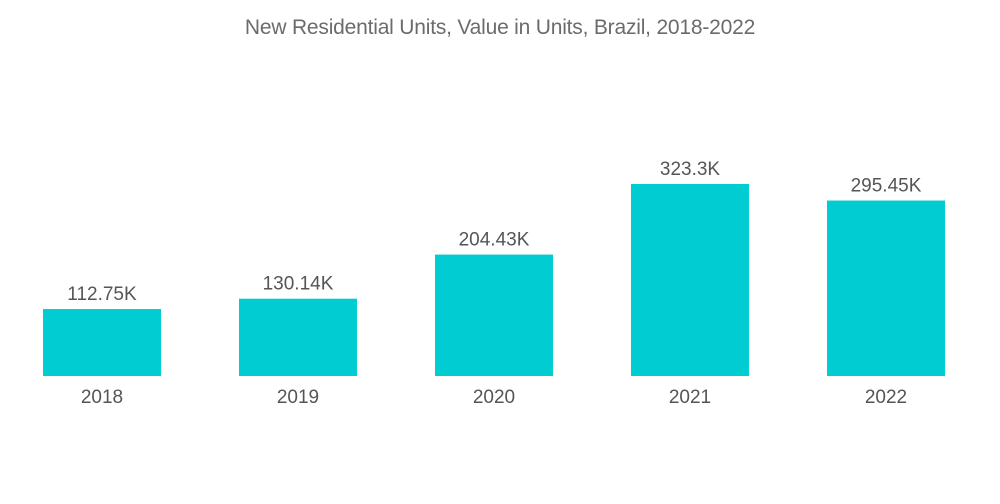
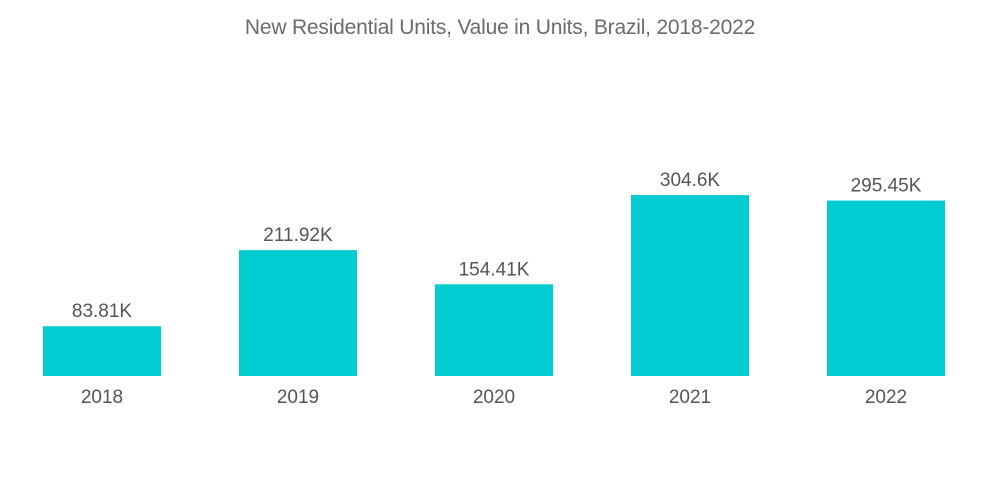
2018: 112.75K -> 83.81K
2019: 130.14K -> 211.92K
2020: 204.43K -> 154.41K
2021: 323.3K -> 304.6K
